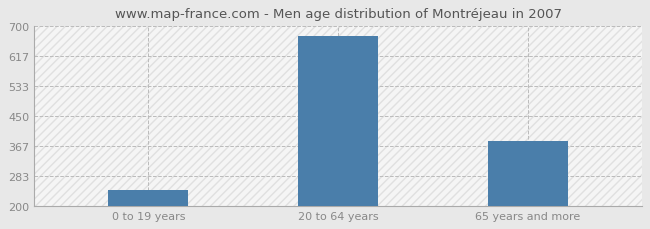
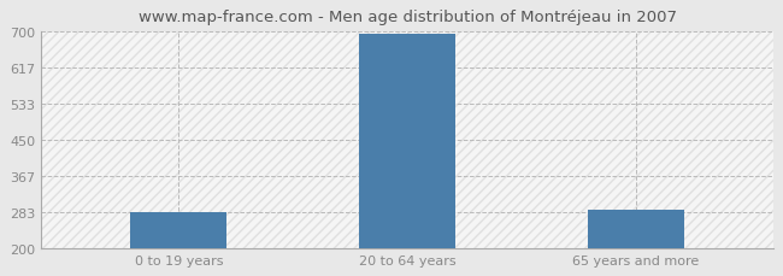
0 to 19 years: 245 -> 283
20 to 64 years: 670 -> 693
65 years and more: 380 -> 288
